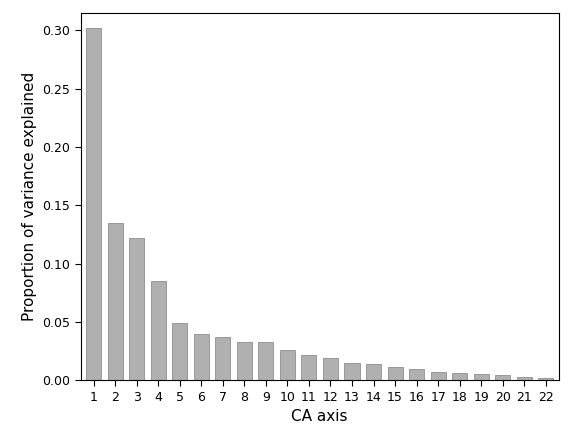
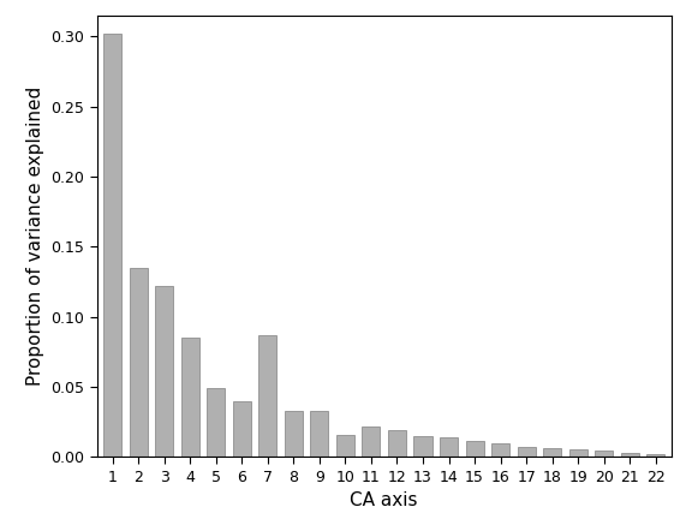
7: 0.037 -> 0.087
10: 0.026 -> 0.016
